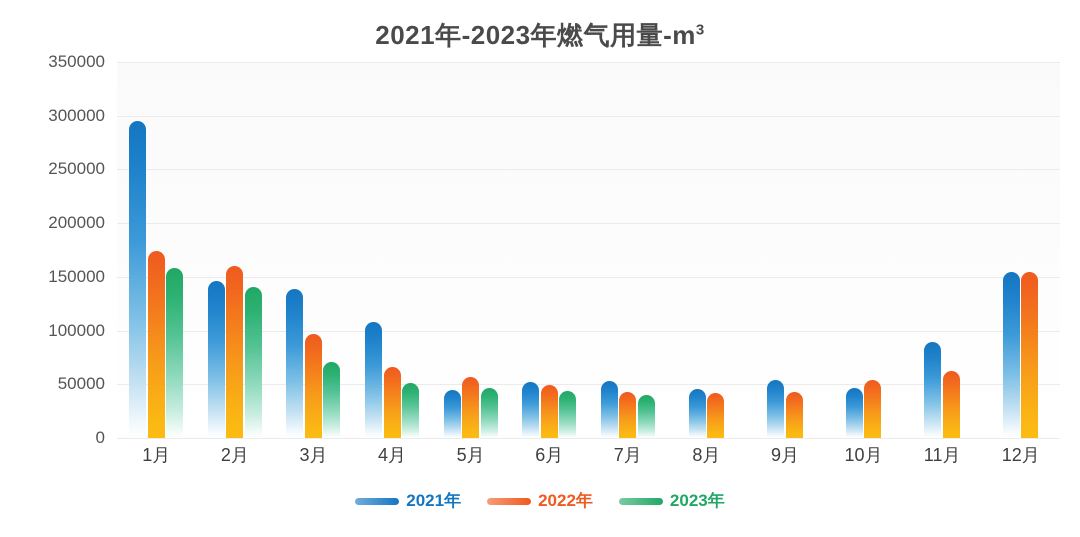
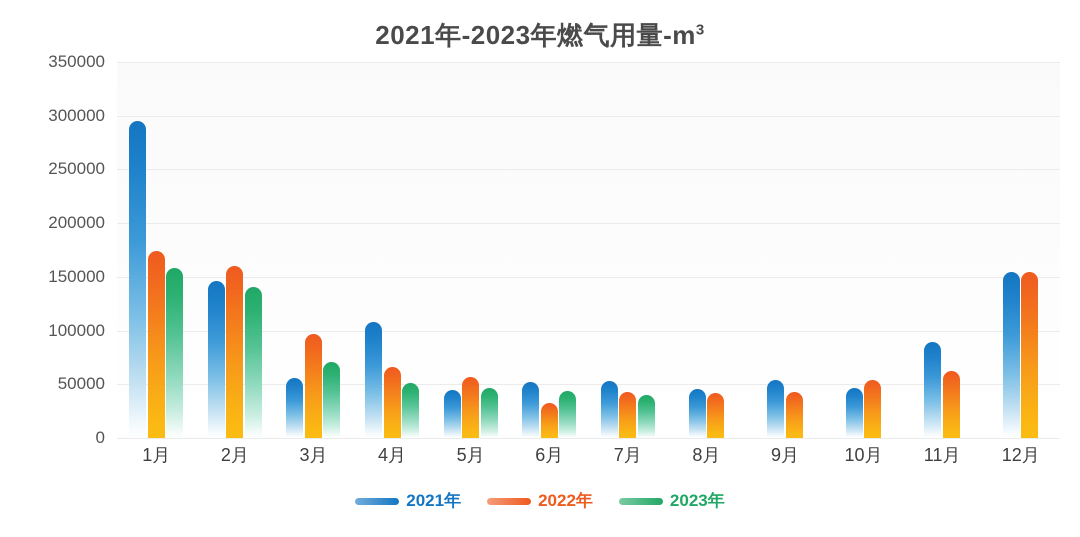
2021年/3月: 139000 -> 56000
2022年/6月: 49000 -> 33000
